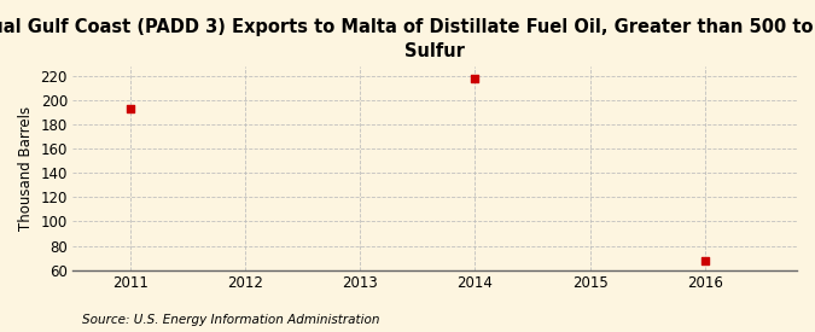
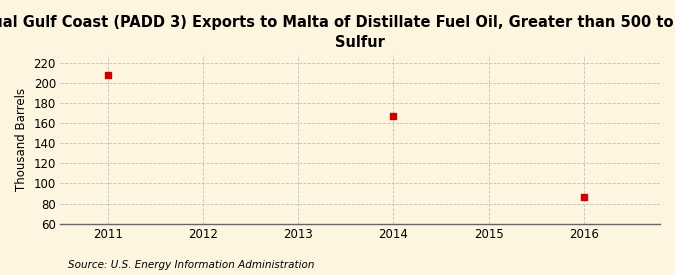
2011: 193 -> 208
2014: 218 -> 167
2016: 68 -> 87
